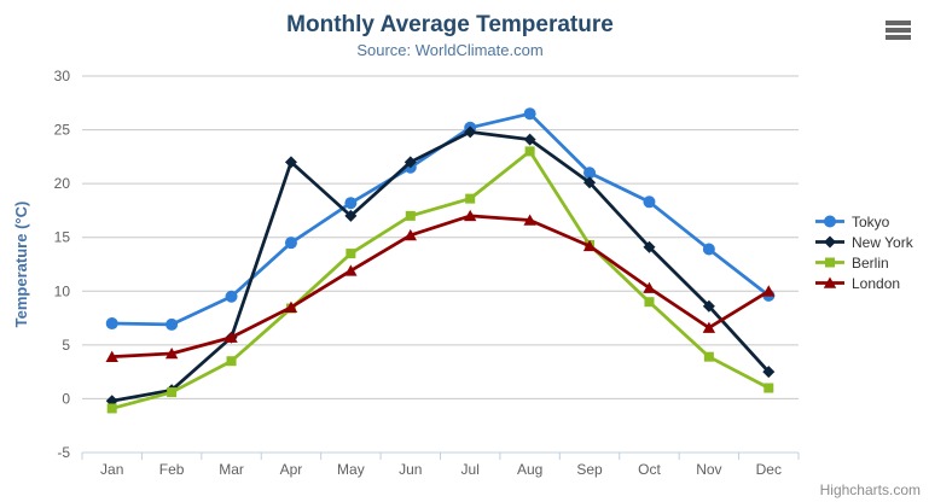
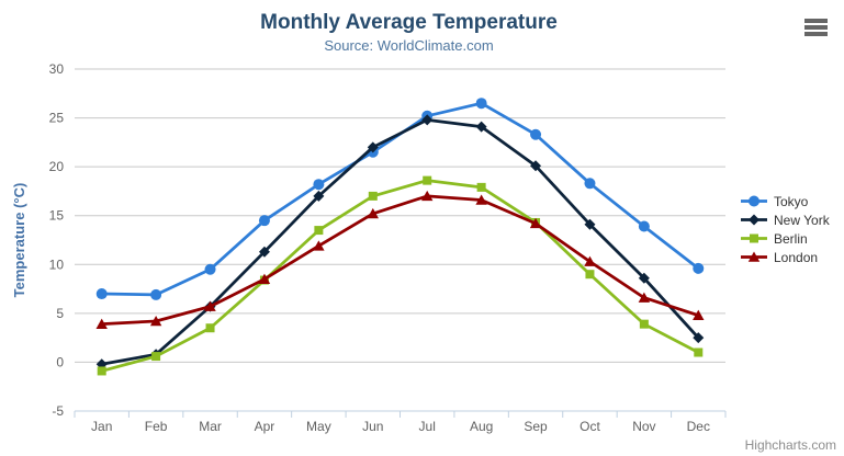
New York/Apr: 22 -> 11
Berlin/Aug: 23 -> 18
Tokyo/Sep: 21 -> 23
London/Dec: 10 -> 5
